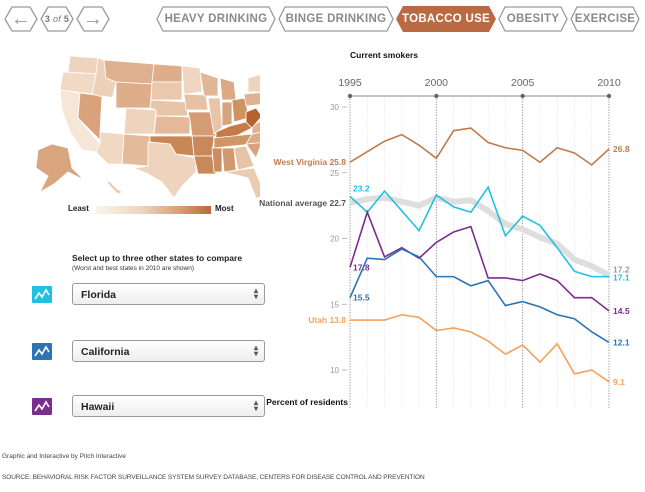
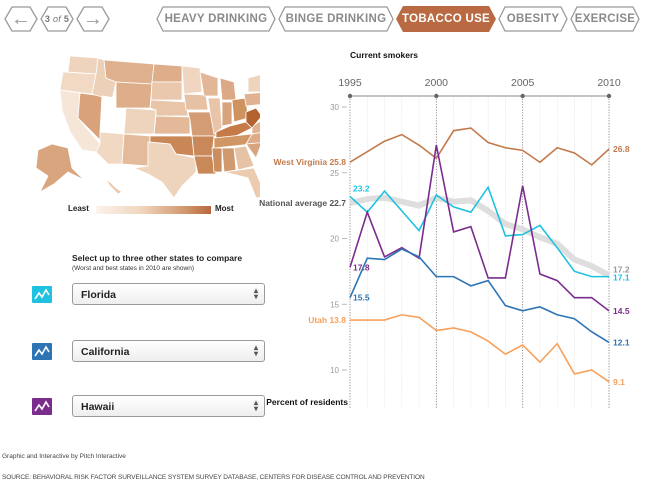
Hawaii/2000: 19.7 -> 27.1
Florida/2005: 21.7 -> 20.3
Hawaii/2005: 16.8 -> 24.0
California/2005: 15.2 -> 14.5
